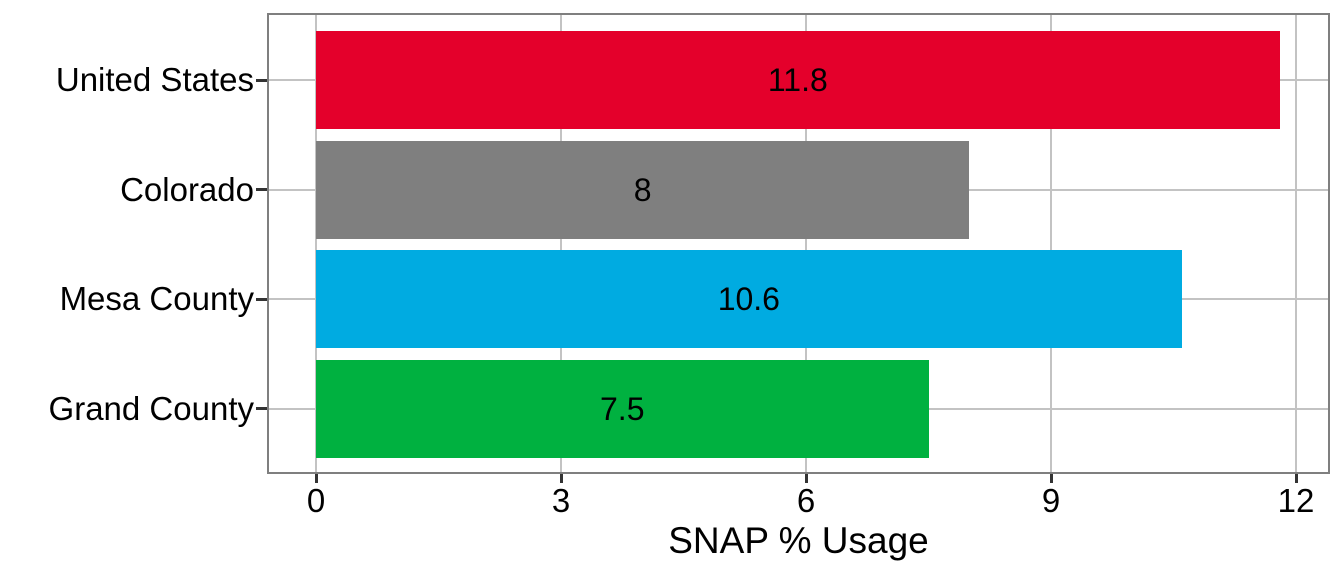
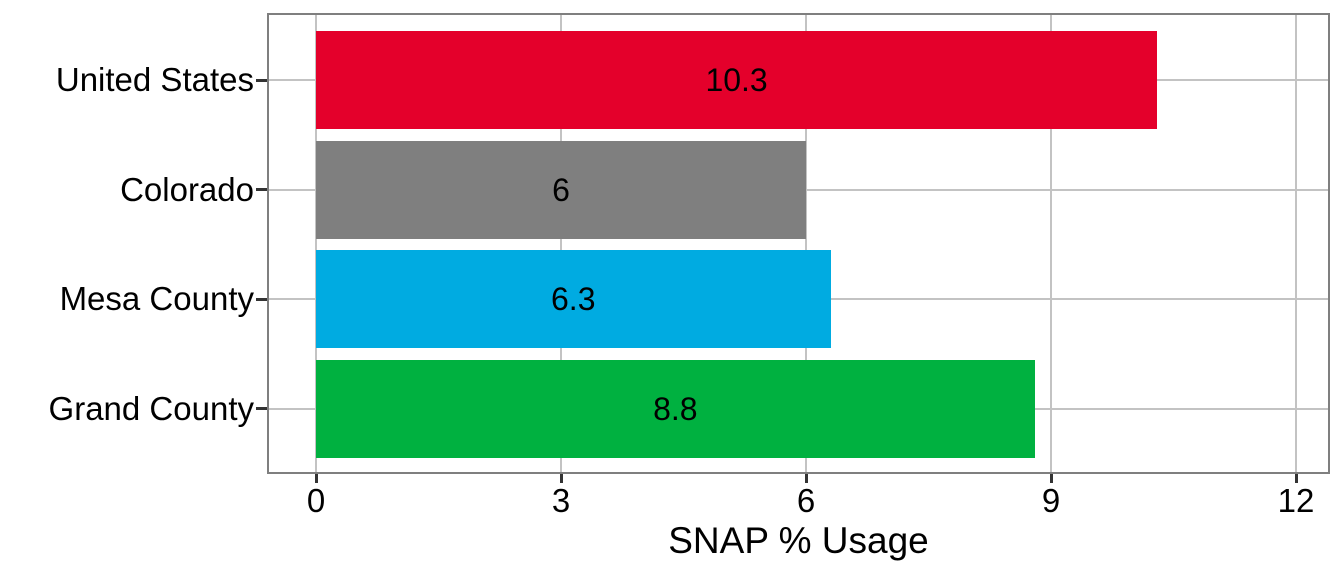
United States: 11.8 -> 10.3
Colorado: 8 -> 6
Mesa County: 10.6 -> 6.3
Grand County: 7.5 -> 8.8
